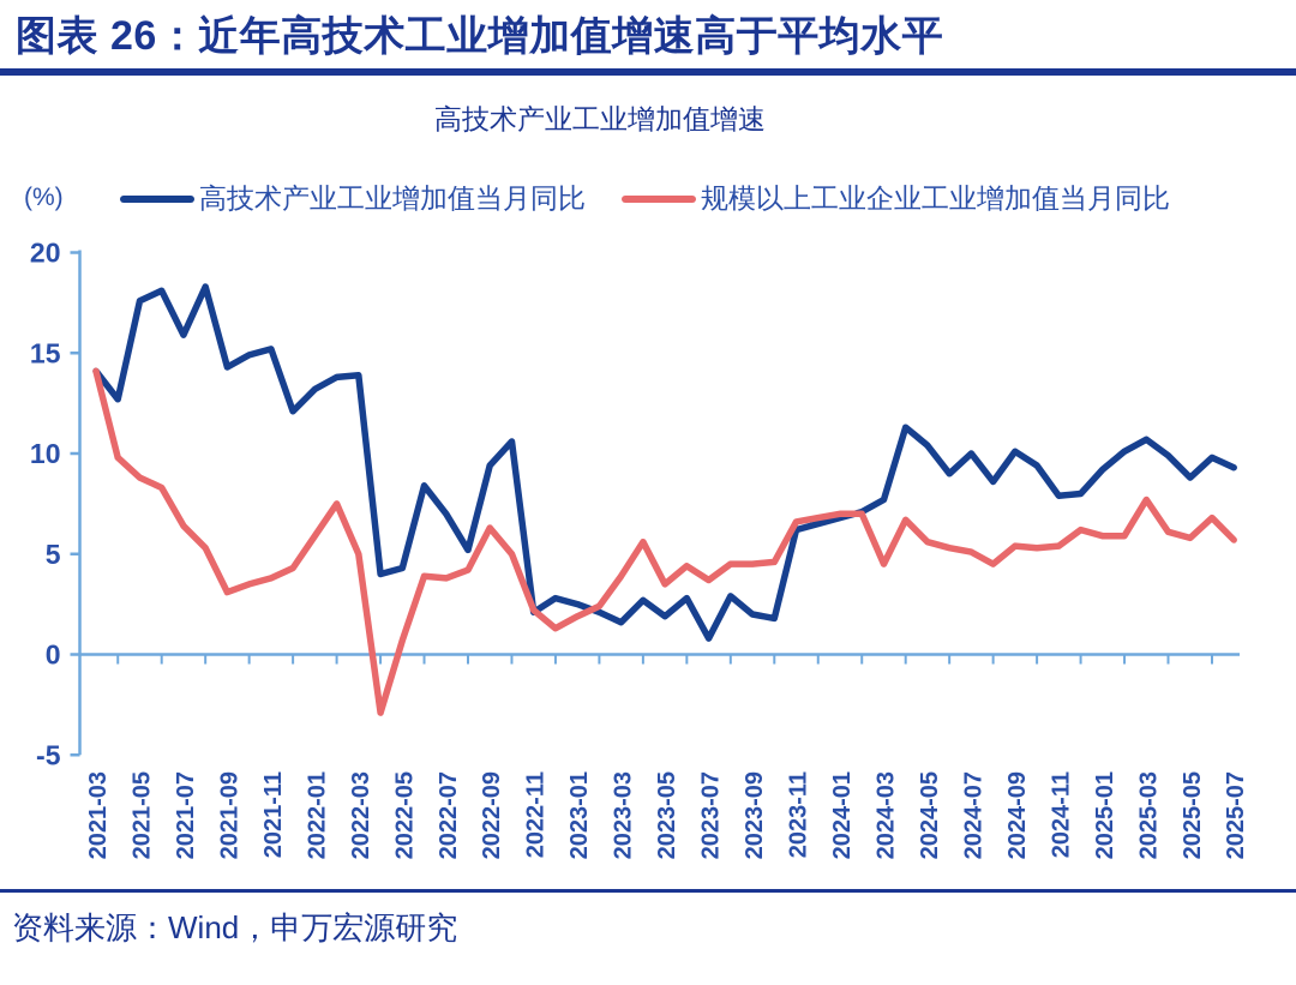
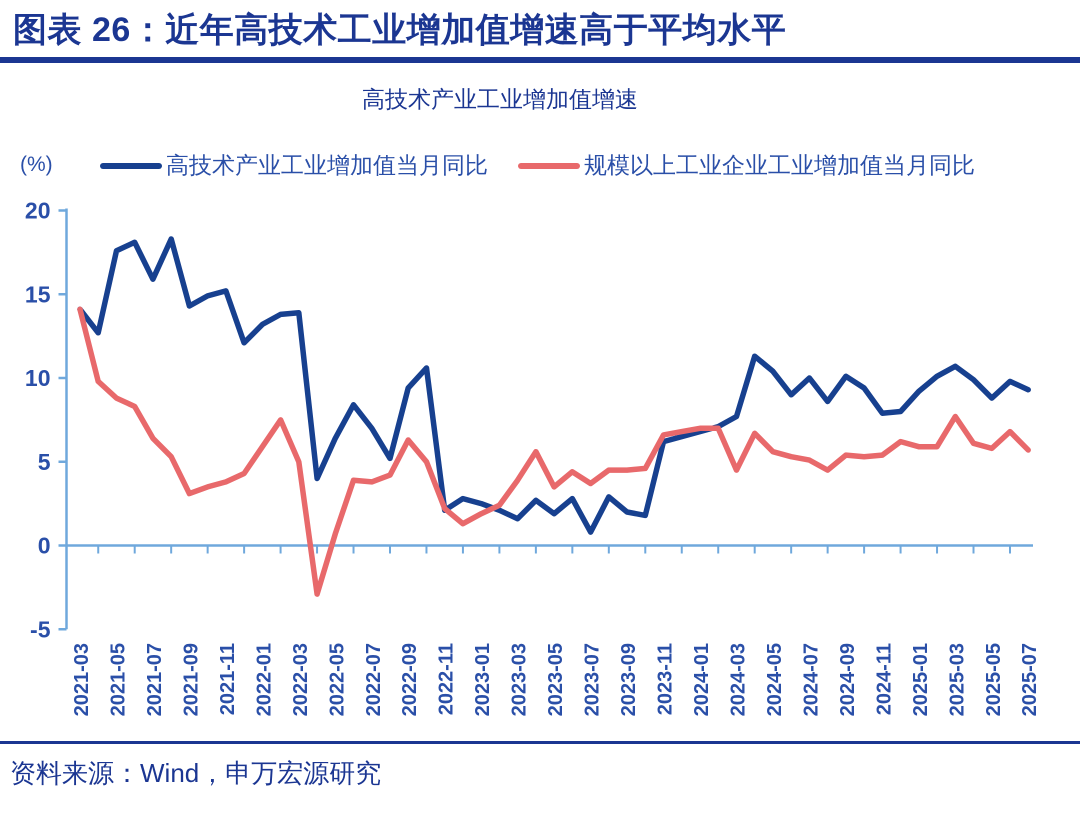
高技术产业工业增加值当月同比/2022-05: 4.3 -> 6.4
